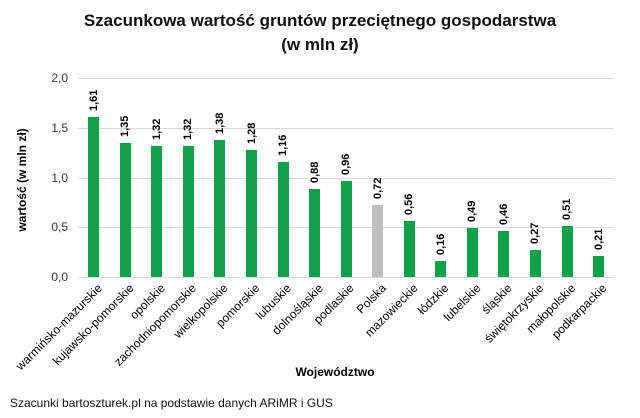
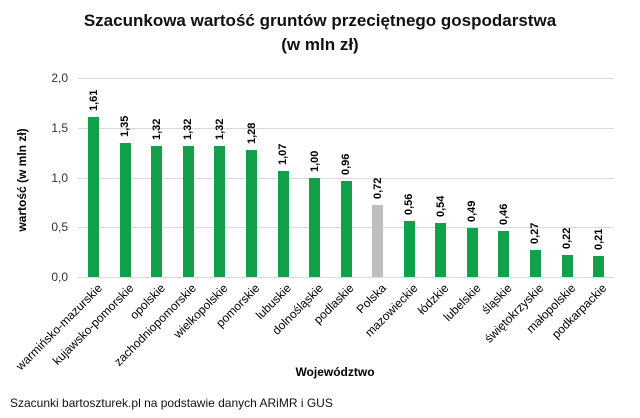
wielkopolskie: 1,38 -> 1,32
lubuskie: 1,16 -> 1,07
dolnośląskie: 0,88 -> 1,00
łódzkie: 0,16 -> 0,54
małopolskie: 0,51 -> 0,22
